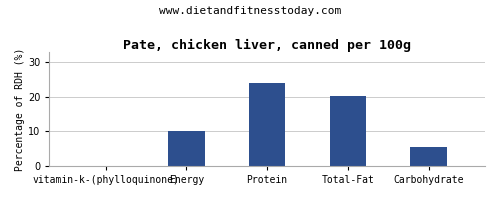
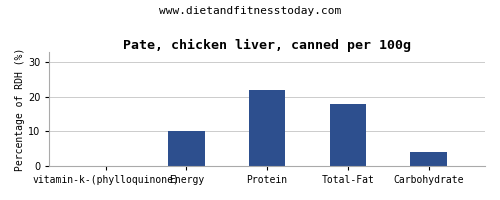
Protein: 24.0 -> 22.0
Total-Fat: 20.3 -> 18.0
Carbohydrate: 5.5 -> 4.0
